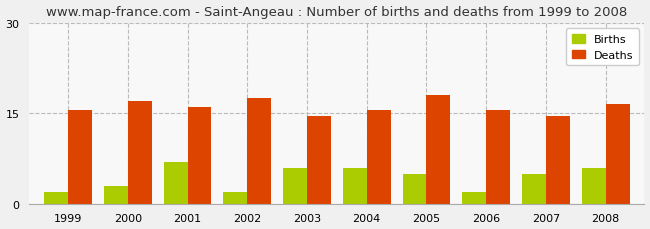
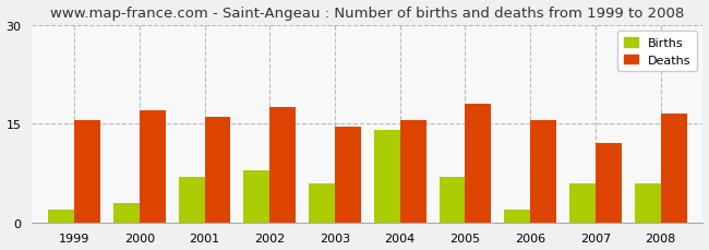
Births/2002: 2 -> 8
Births/2004: 6 -> 14
Births/2005: 5 -> 7
Births/2007: 5 -> 6
Deaths/2007: 14.5 -> 12.0
